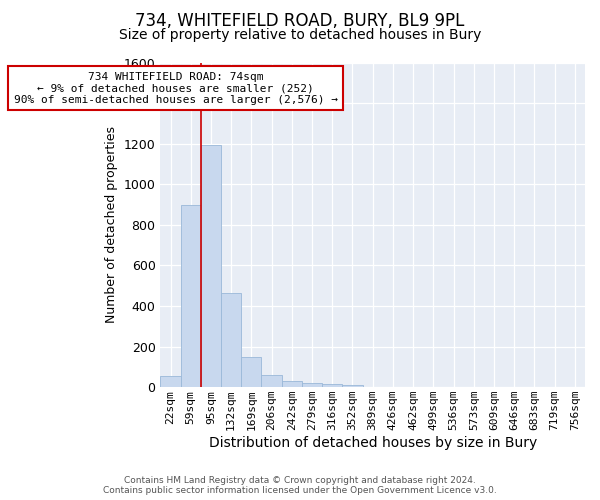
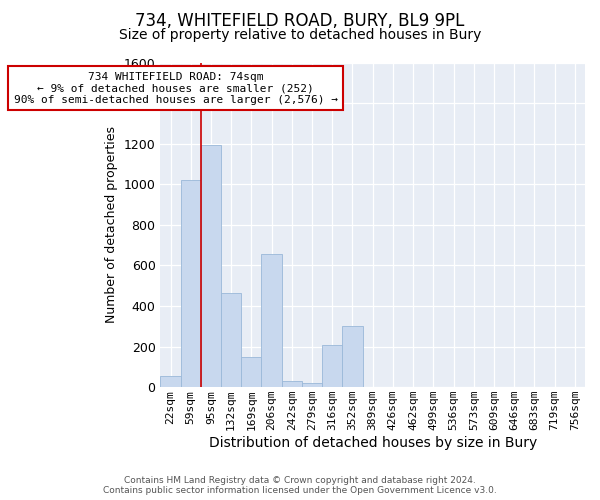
59sqm: 900 -> 1020
206sqm: 62 -> 655
316sqm: 15 -> 210
352sqm: 10 -> 300
